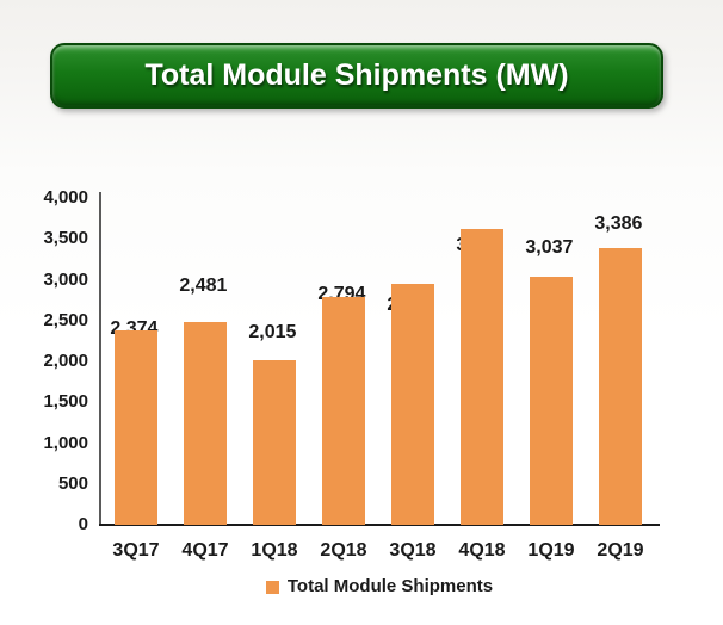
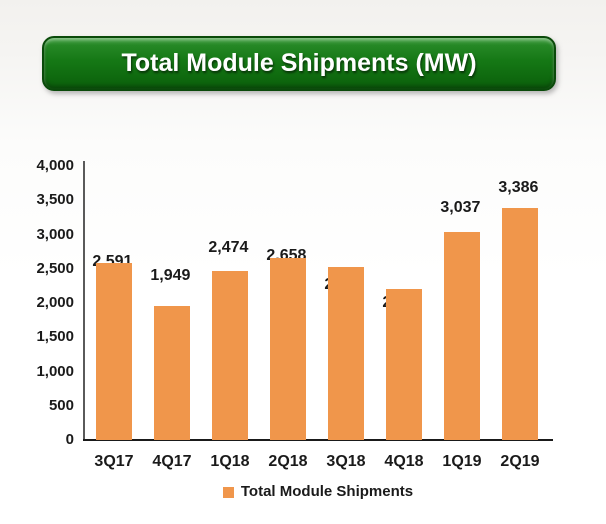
3Q17: 2,374 -> 2,591
4Q17: 2,481 -> 1,949
1Q18: 2,015 -> 2,474
2Q18: 2,794 -> 2,658
3Q18: 2,953 -> 2,525
4Q18: 3,618 -> 2,208
